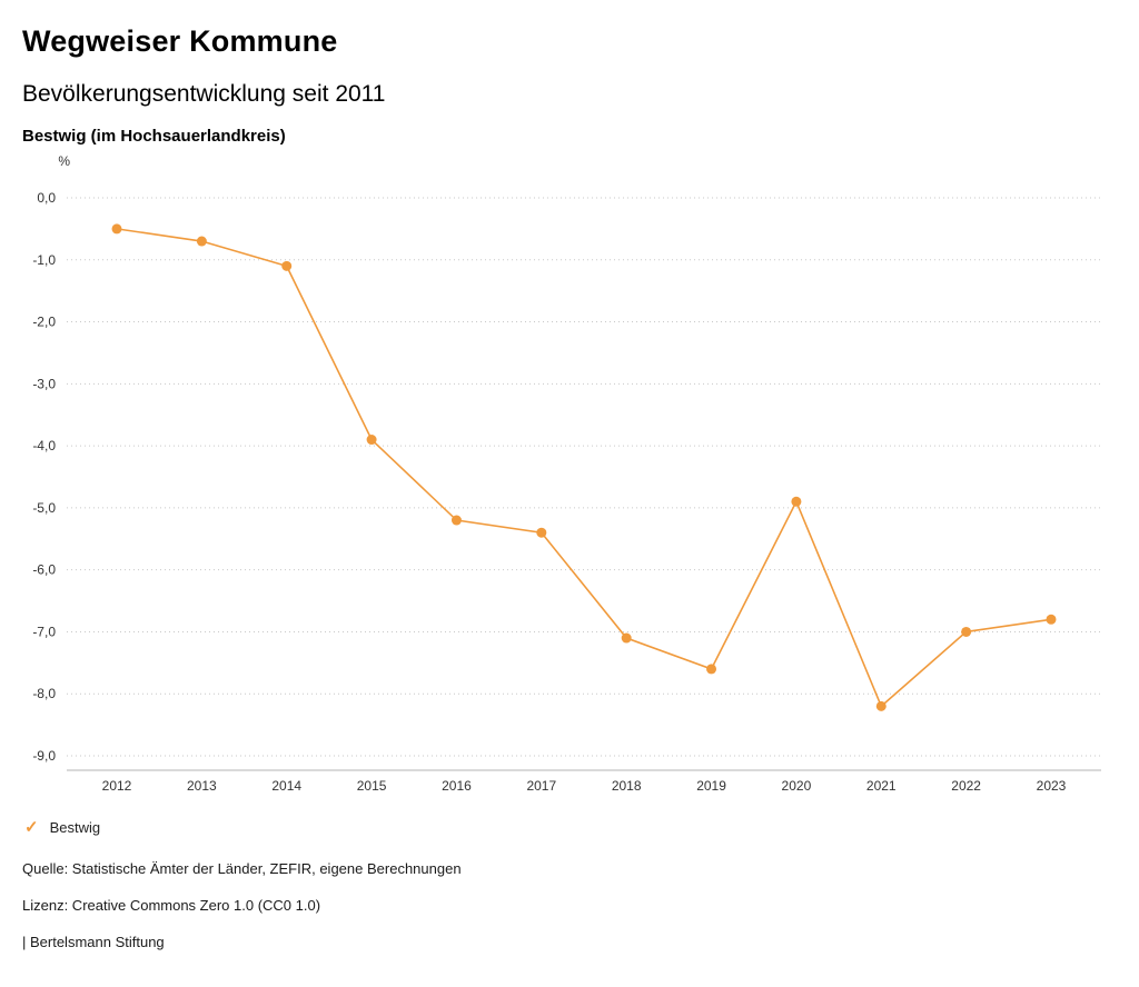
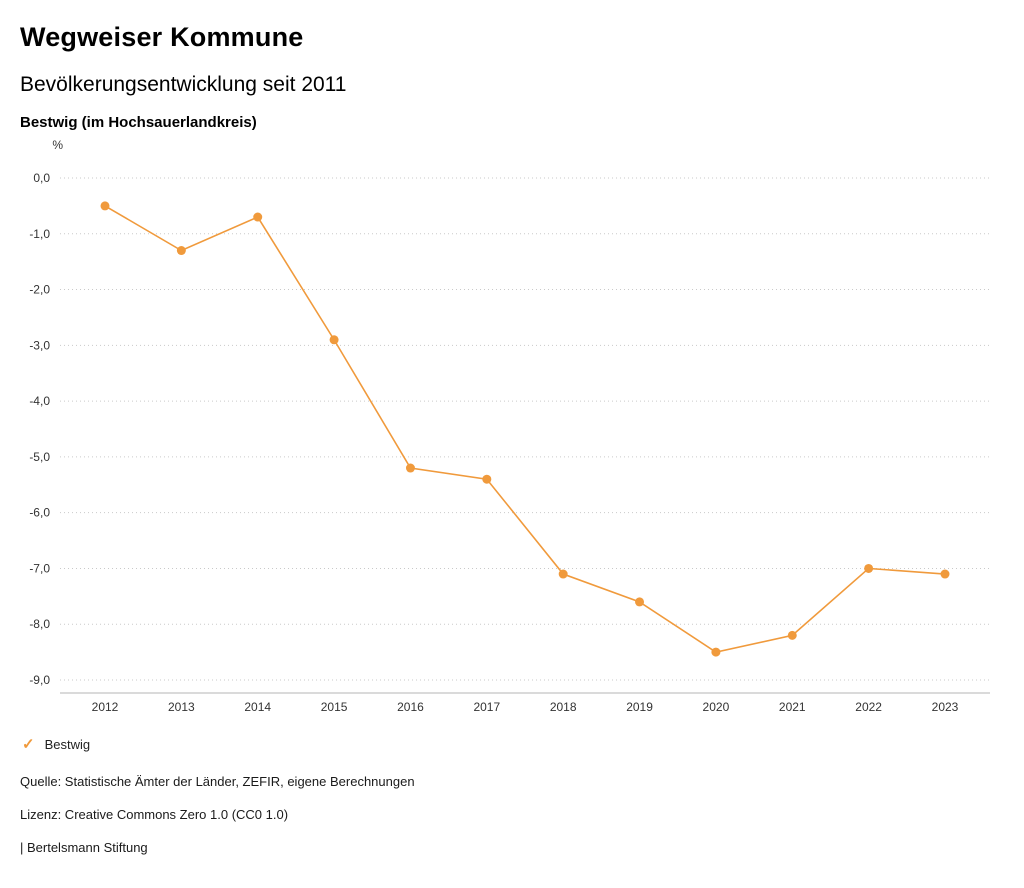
2013: -0,7 -> -1,3
2014: -1,1 -> -0,7
2015: -3,9 -> -2,9
2020: -4,9 -> -8,5
2023: -6,8 -> -7,1
